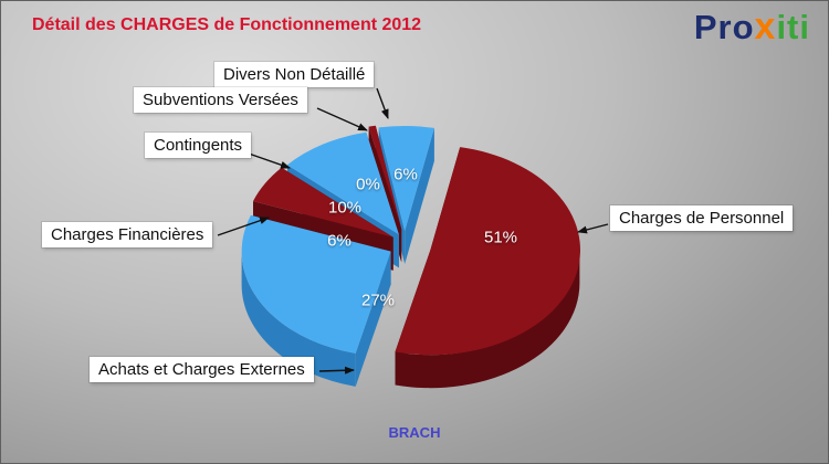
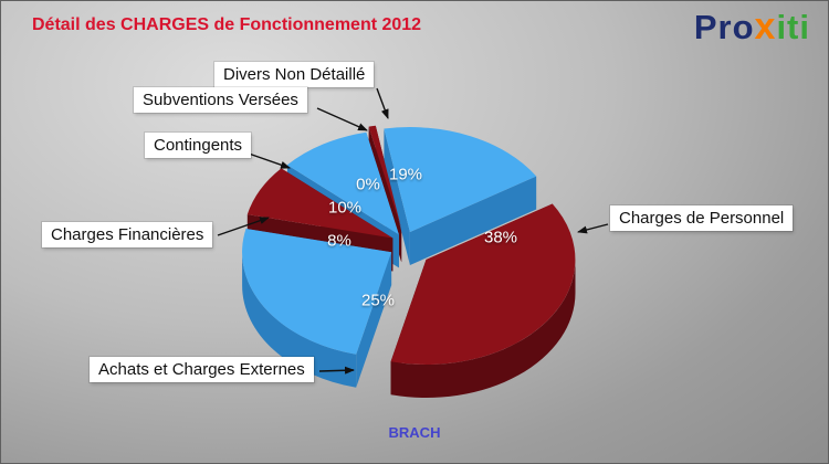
Divers Non Détaillé: 6% -> 19%
Charges de Personnel: 51% -> 38%
Achats et Charges Externes: 27% -> 25%
Charges Financières: 6% -> 8%
